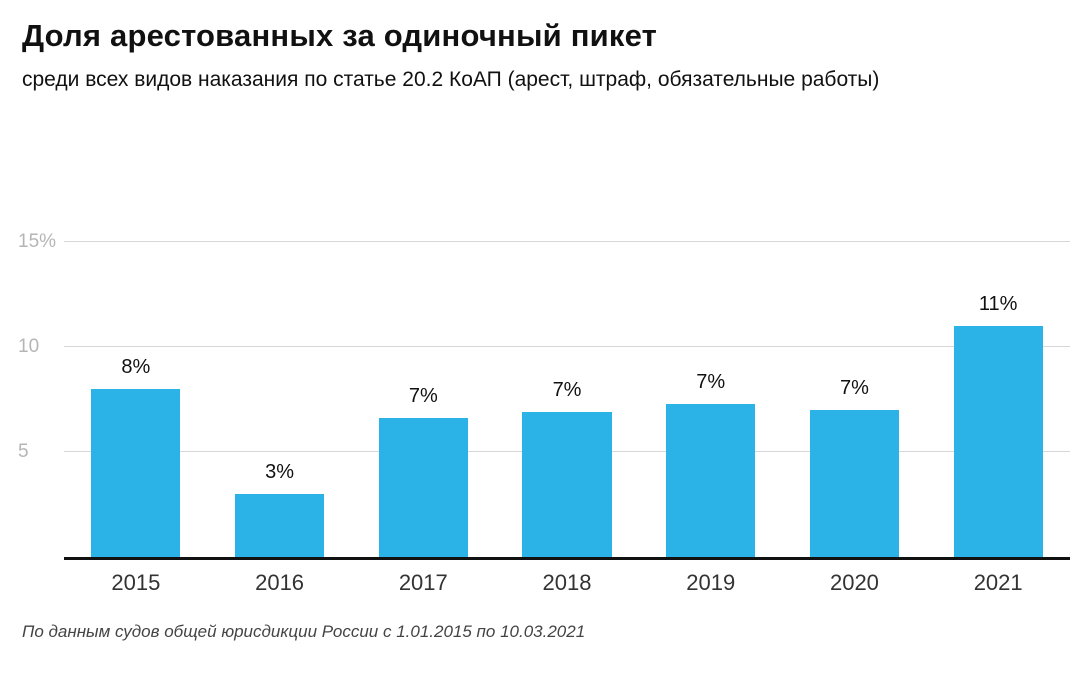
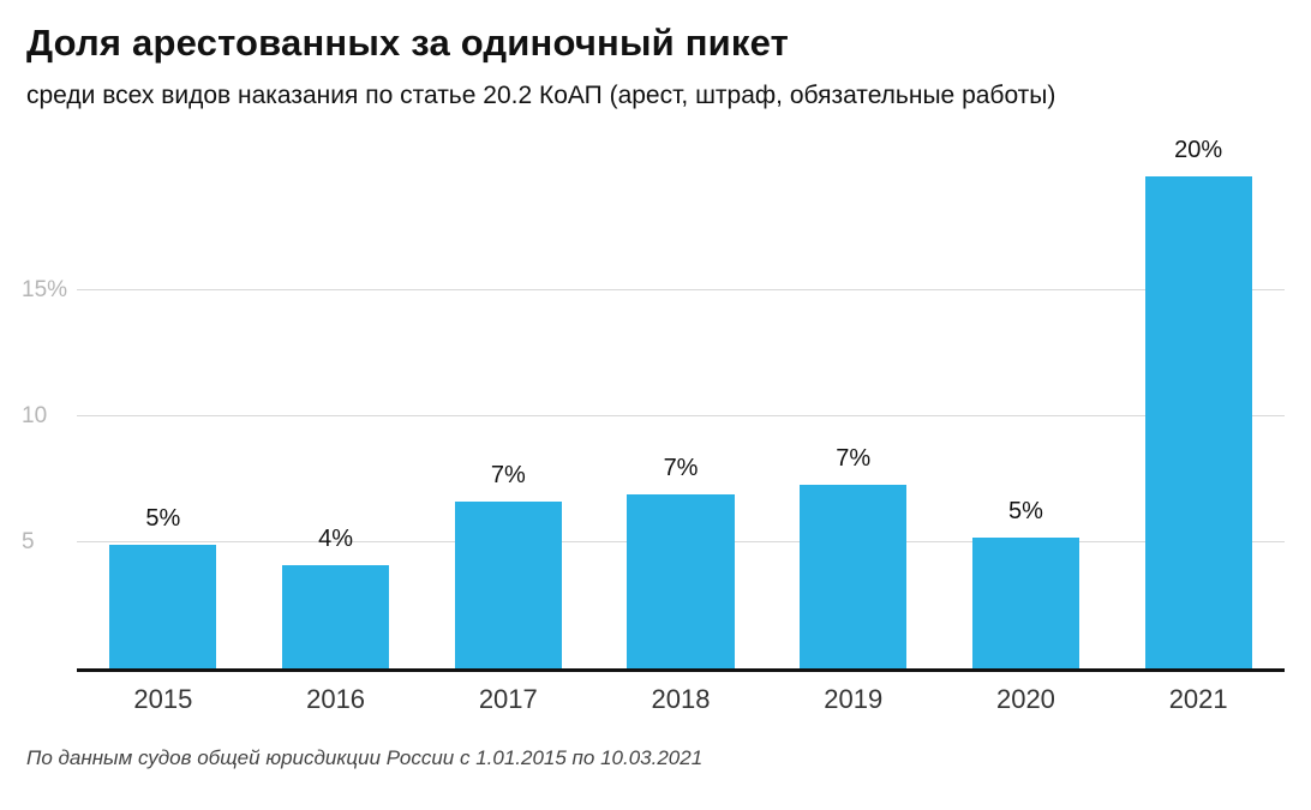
2015: 8% -> 5%
2016: 3% -> 4%
2020: 7% -> 5%
2021: 11% -> 20%
